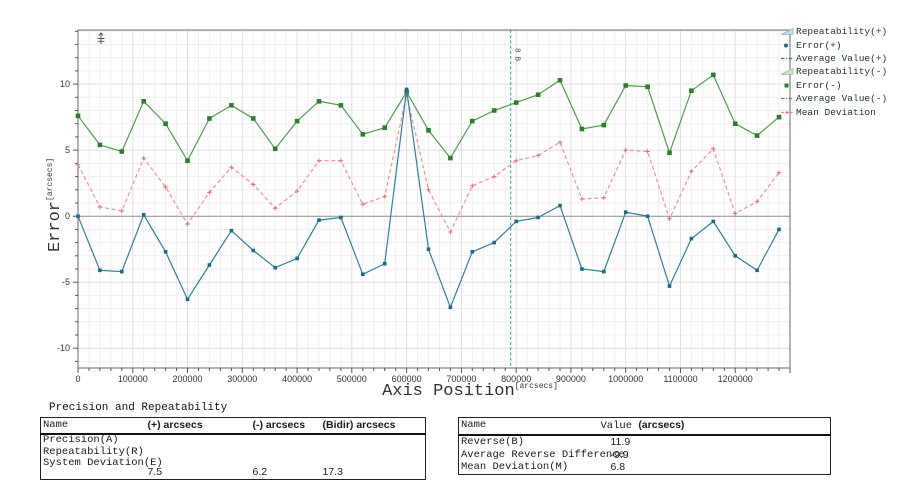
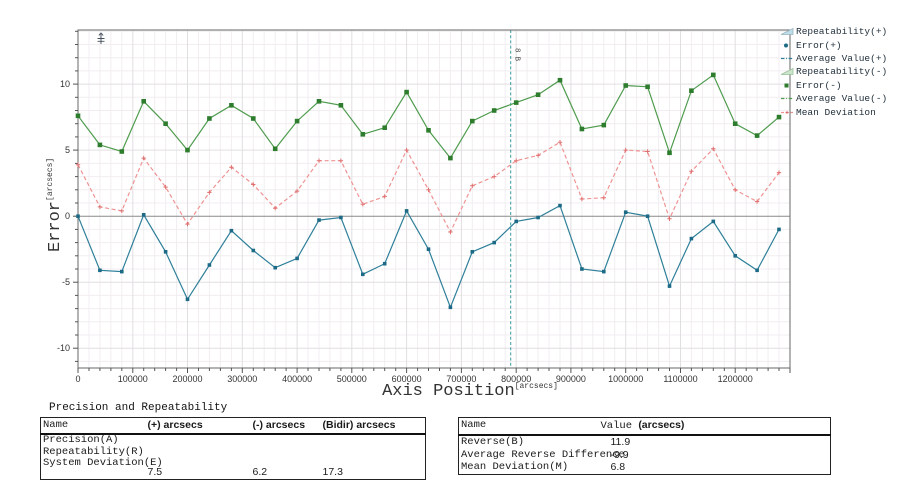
Average Value(-)/200000: 4.2 -> 5.0
Mean Deviation/600000: 9.2 -> 5.0
Average Value(+)/600000: 9.6 -> 0.4
Mean Deviation/1200000: 0.2 -> 2.0
